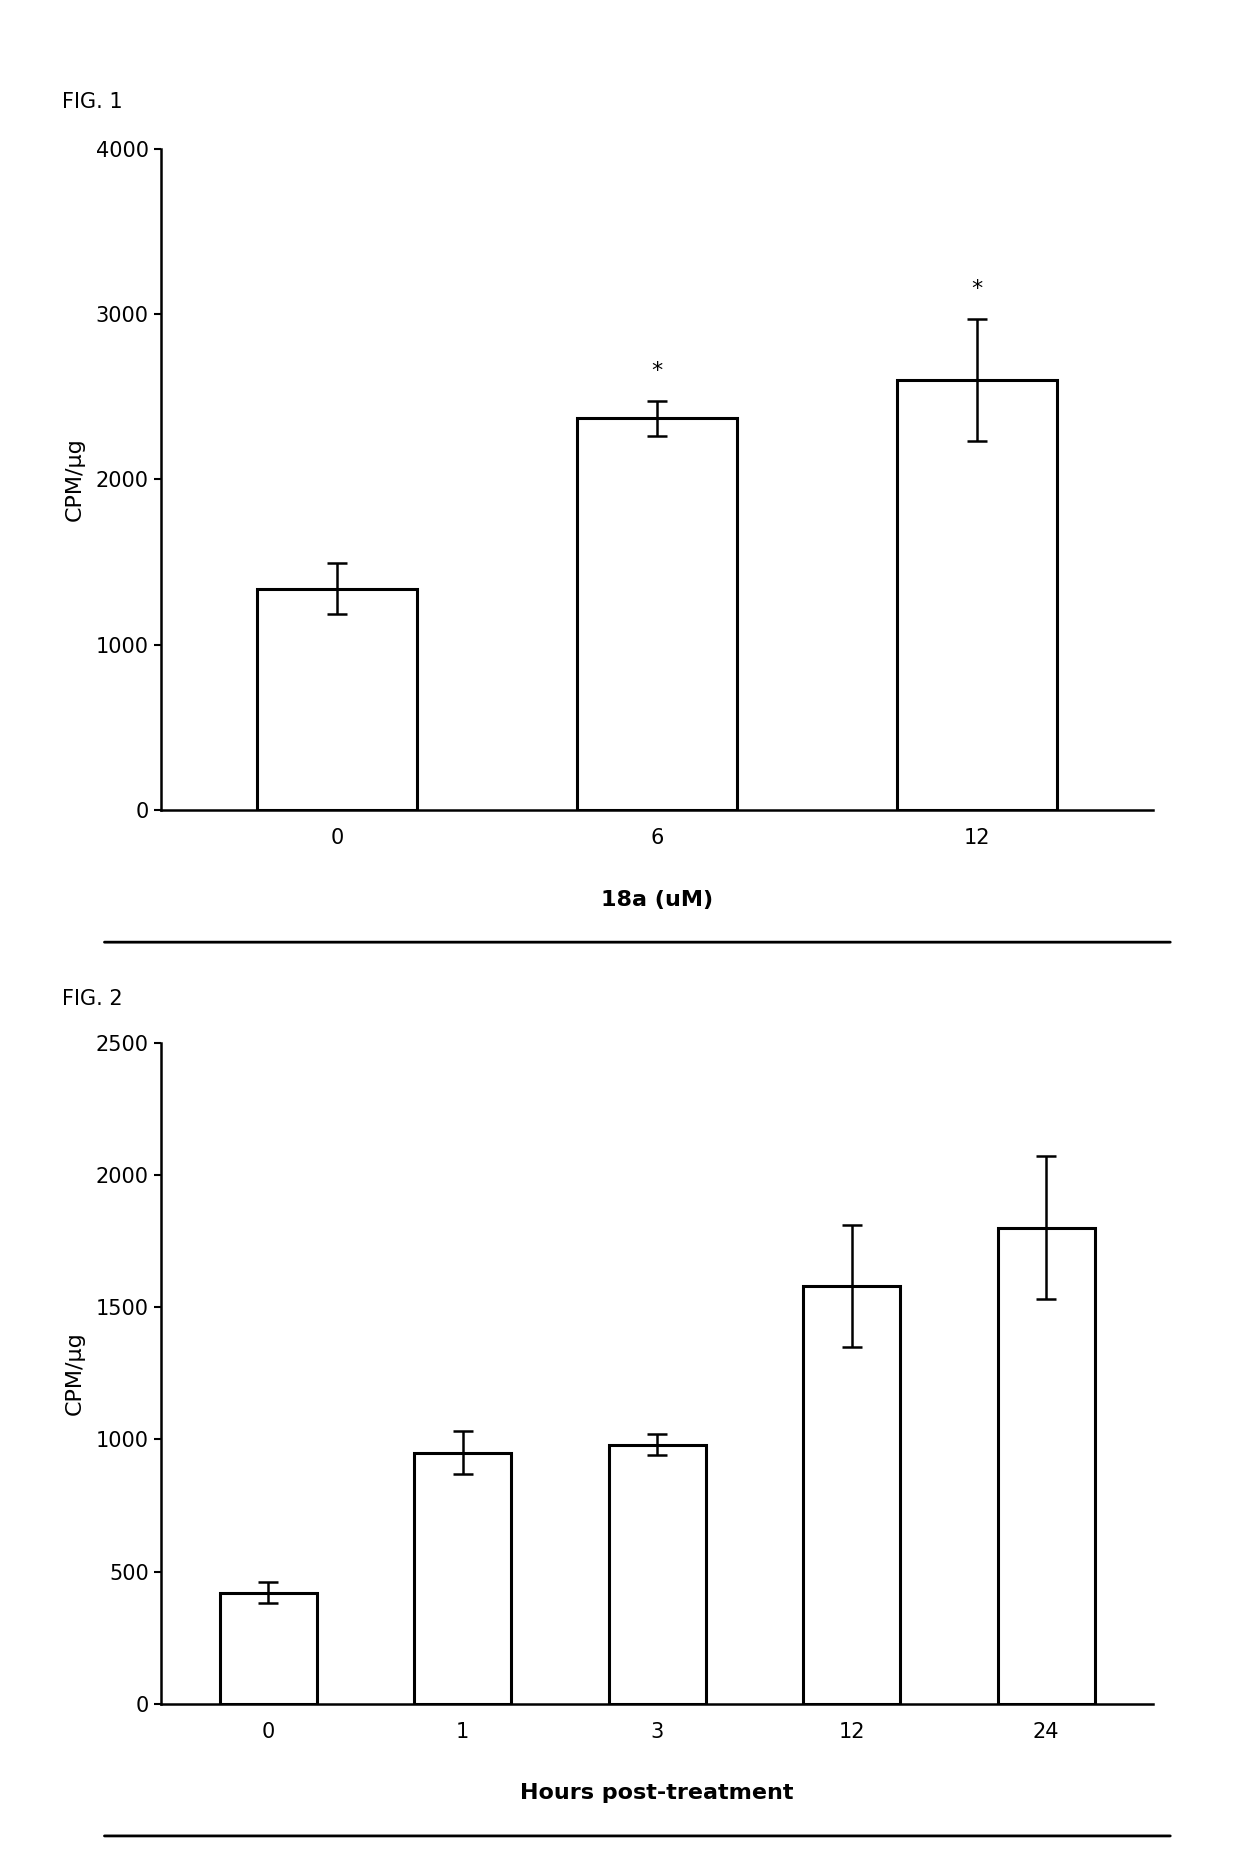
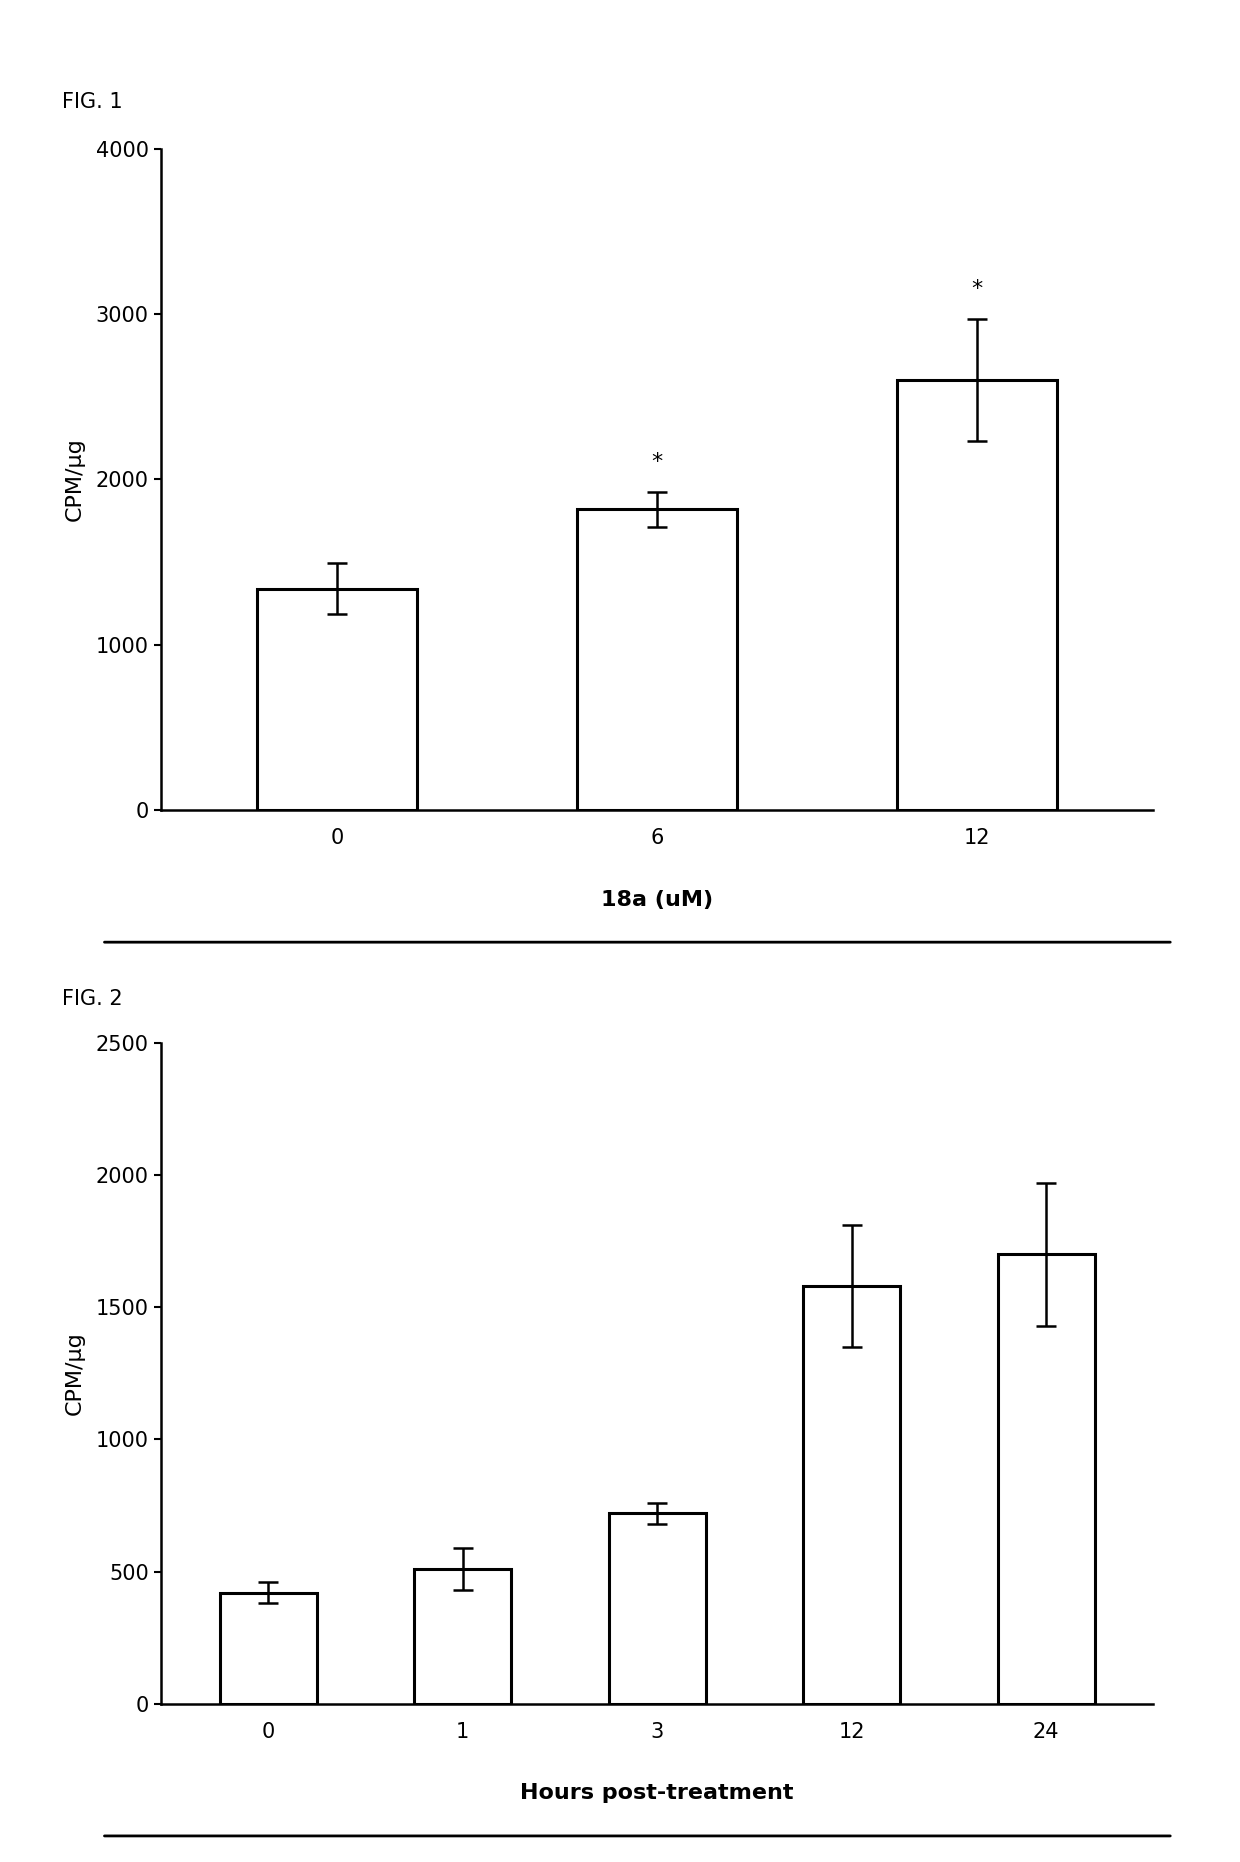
6: 2370 -> 1820
1: 950 -> 510
3: 980 -> 720
24: 1800 -> 1700
